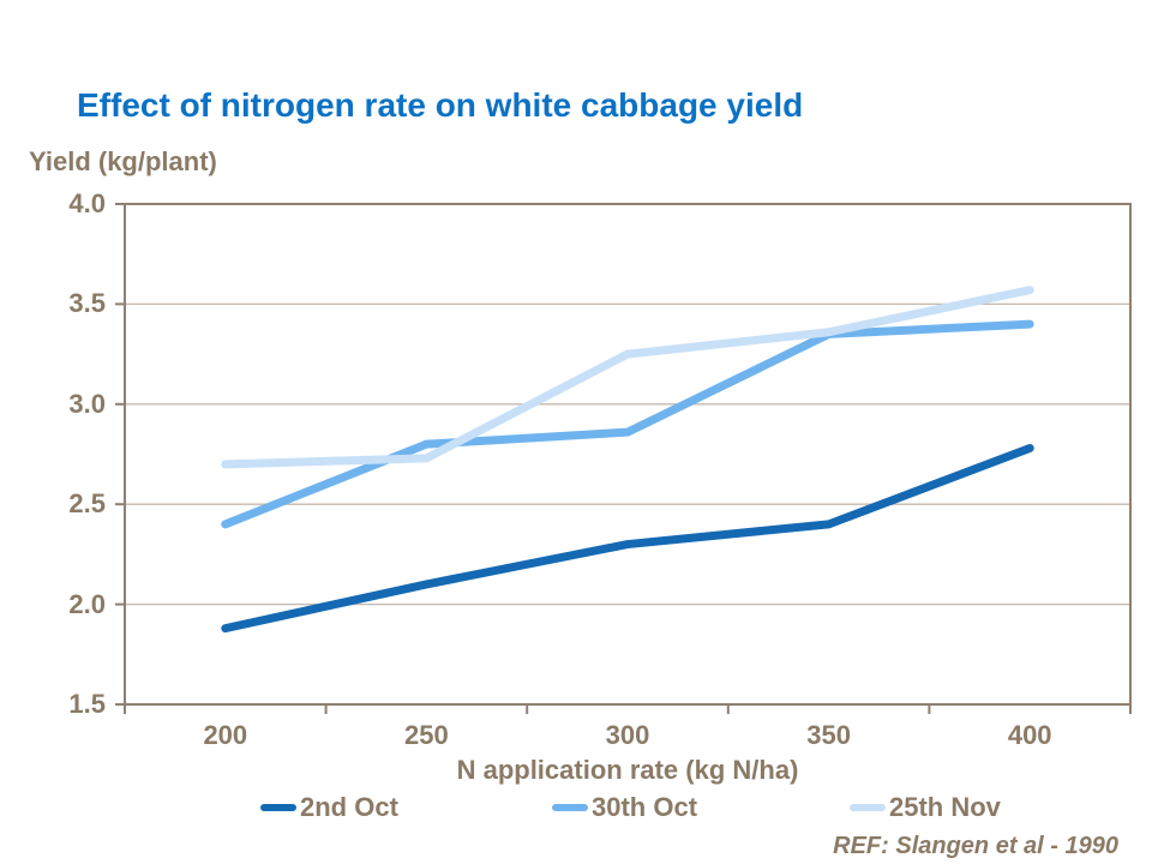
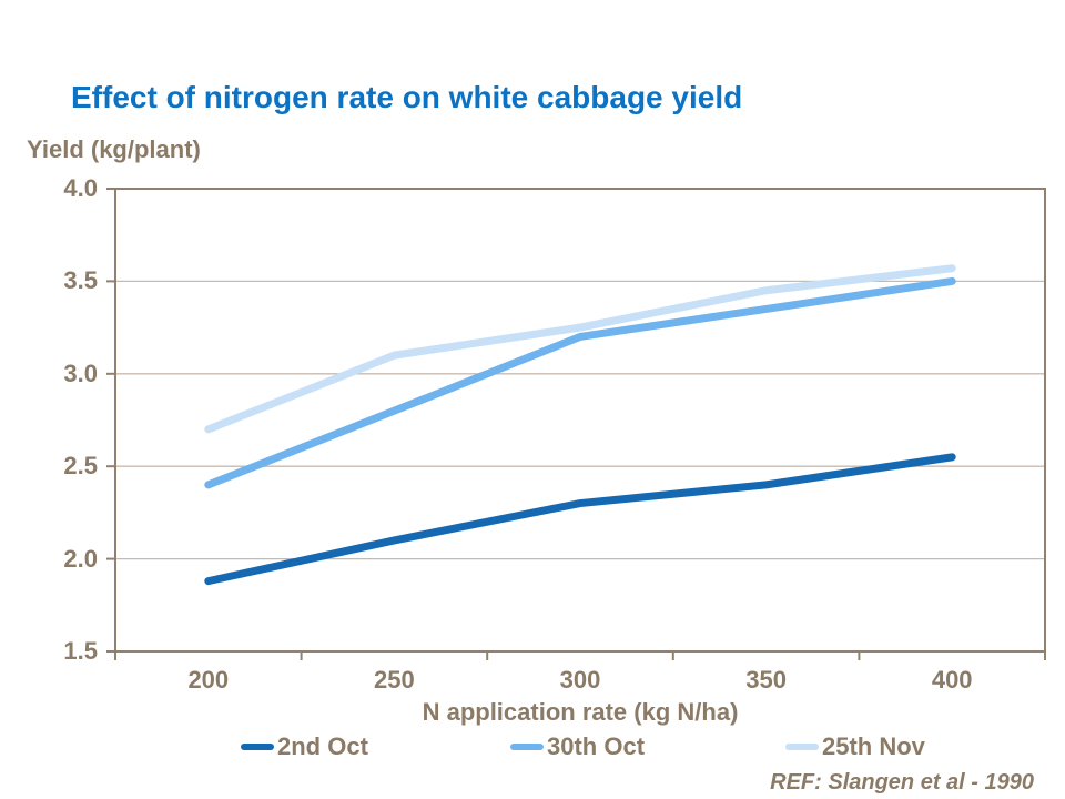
25th Nov/250: 2.73 -> 3.10
30th Oct/300: 2.86 -> 3.20
25th Nov/350: 3.36 -> 3.45
2nd Oct/400: 2.78 -> 2.55
30th Oct/400: 3.40 -> 3.50
